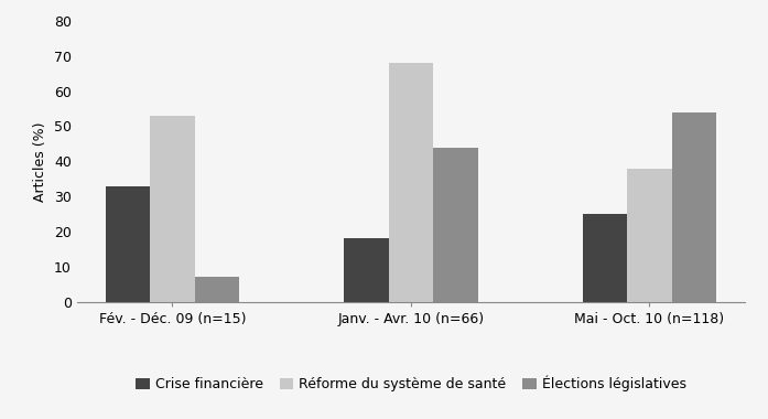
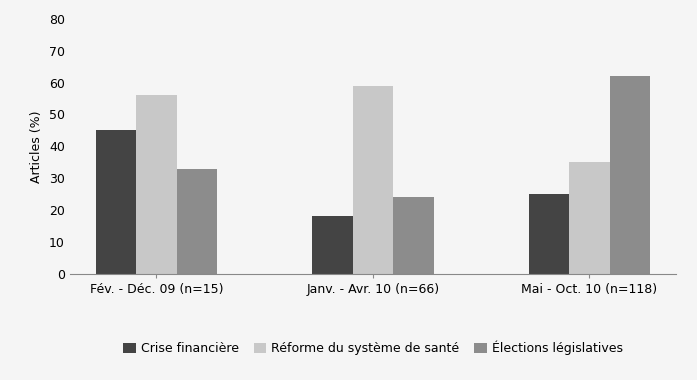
Crise financière/Fév. - Déc. 09 (n=15): 33 -> 45
Réforme du système de santé/Fév. - Déc. 09 (n=15): 53 -> 56
Élections législatives/Fév. - Déc. 09 (n=15): 7 -> 33
Réforme du système de santé/Janv. - Avr. 10 (n=66): 68 -> 59
Élections législatives/Janv. - Avr. 10 (n=66): 44 -> 24
Réforme du système de santé/Mai - Oct. 10 (n=118): 38 -> 35
Élections législatives/Mai - Oct. 10 (n=118): 54 -> 62
